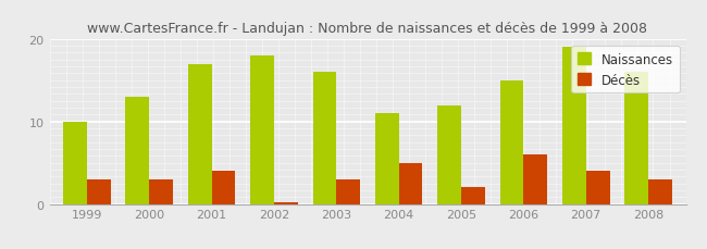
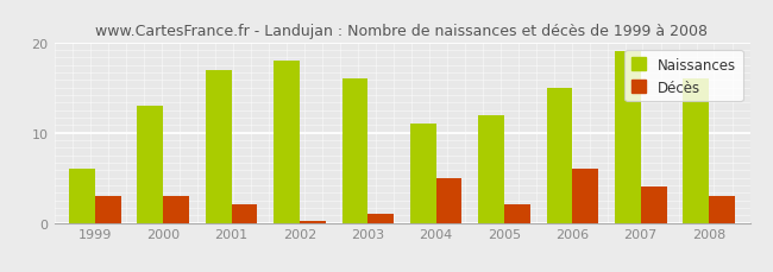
Naissances/1999: 10 -> 6
Décès/2001: 4.0 -> 2.0
Décès/2003: 3.0 -> 1.0
